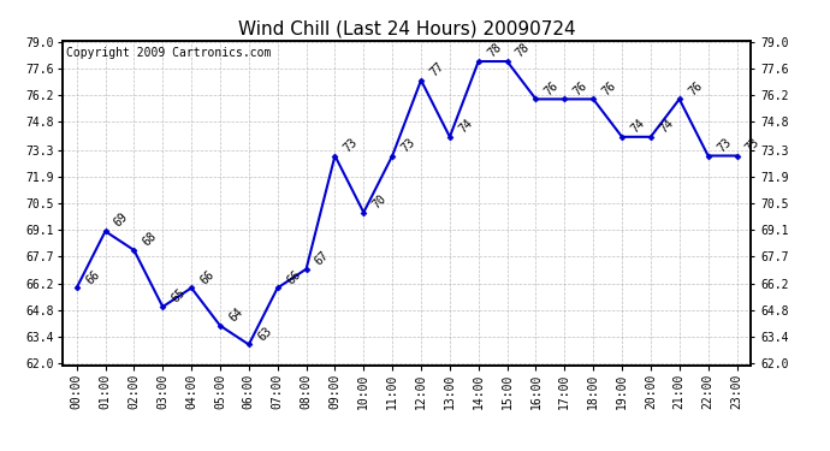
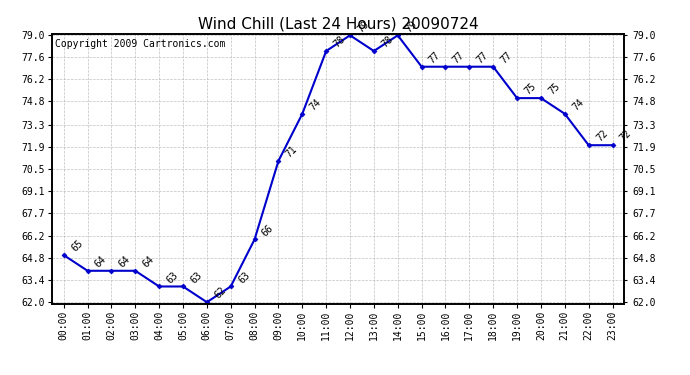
00:00: 66 -> 65
01:00: 69 -> 64
02:00: 68 -> 64
03:00: 65 -> 64
04:00: 66 -> 63
05:00: 64 -> 63
06:00: 63 -> 62
07:00: 66 -> 63
08:00: 67 -> 66
09:00: 73 -> 71
10:00: 70 -> 74
11:00: 73 -> 78
12:00: 77 -> 79
13:00: 74 -> 78
14:00: 78 -> 79
15:00: 78 -> 77
16:00: 76 -> 77
17:00: 76 -> 77
18:00: 76 -> 77
19:00: 74 -> 75
20:00: 74 -> 75
21:00: 76 -> 74
22:00: 73 -> 72
23:00: 73 -> 72
